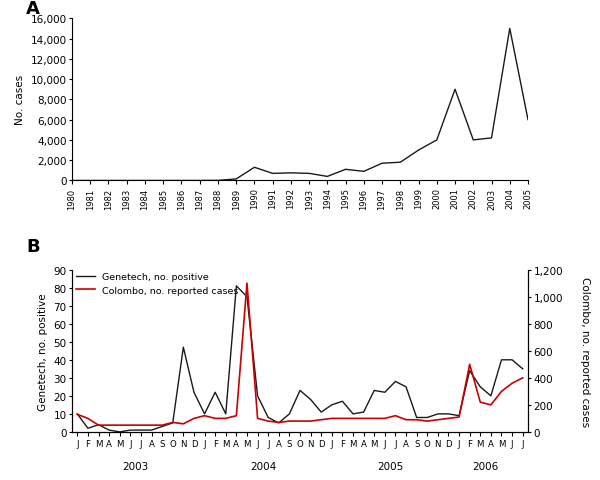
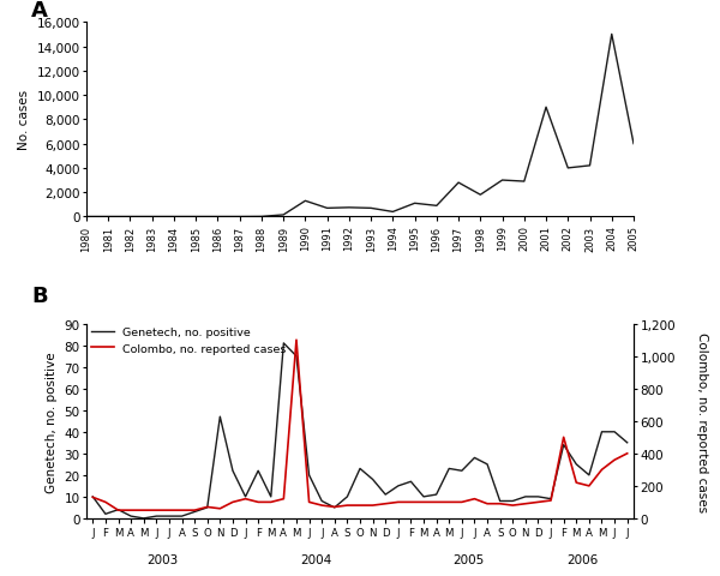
1997: 1,700 -> 2,800
2000: 4,000 -> 2,900
